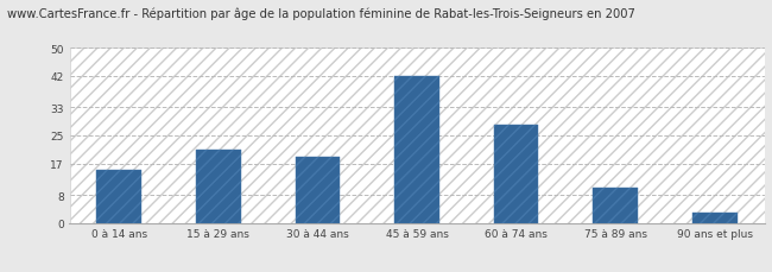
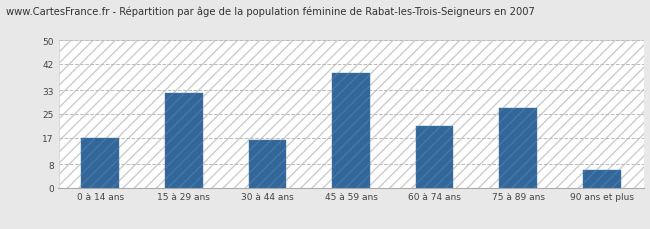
0 à 14 ans: 15 -> 17
15 à 29 ans: 21 -> 32
30 à 44 ans: 19 -> 16
45 à 59 ans: 42 -> 39
60 à 74 ans: 28 -> 21
75 à 89 ans: 10 -> 27
90 ans et plus: 3 -> 6
